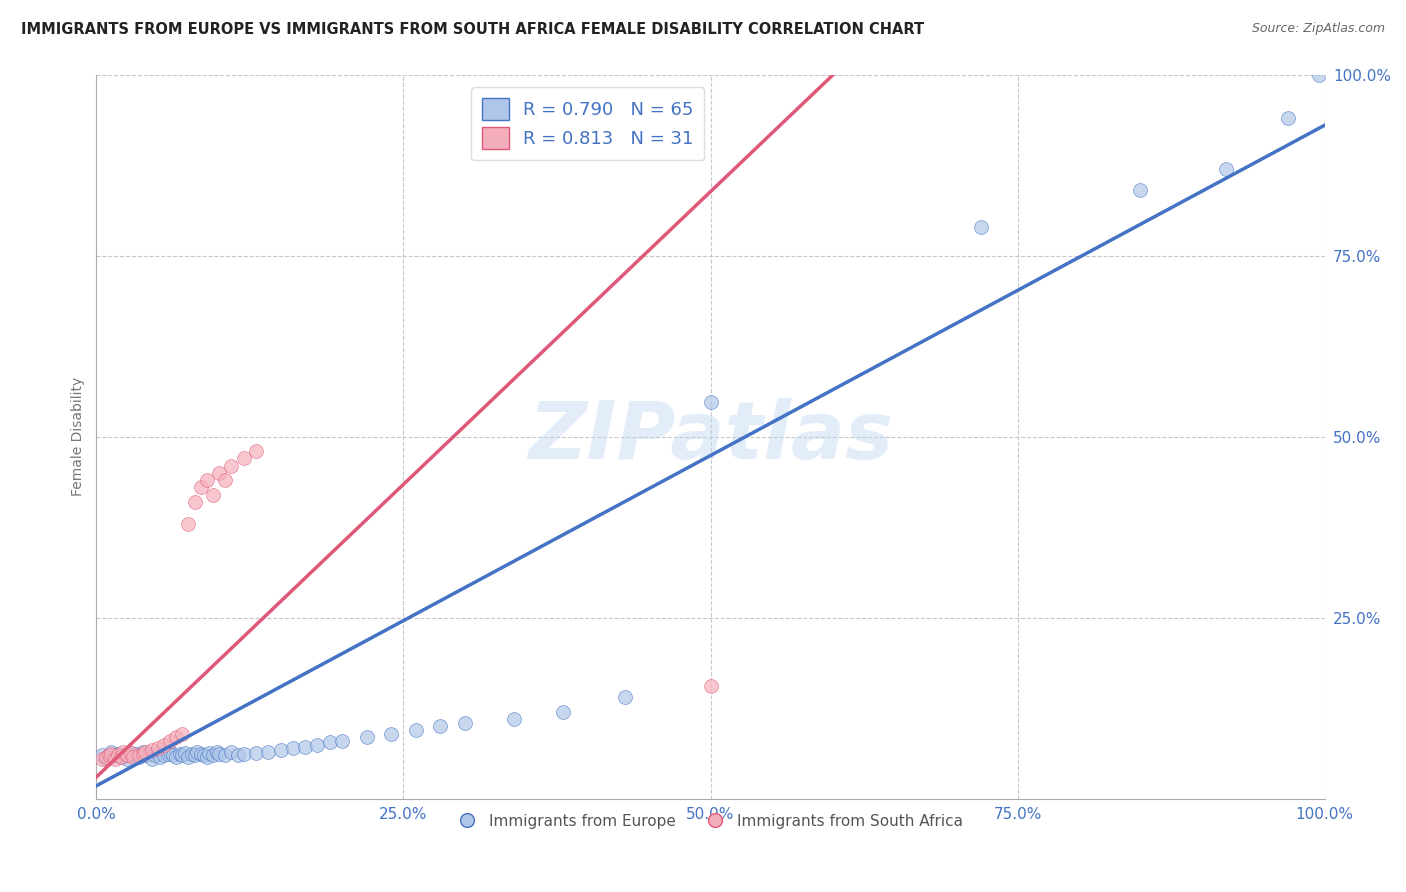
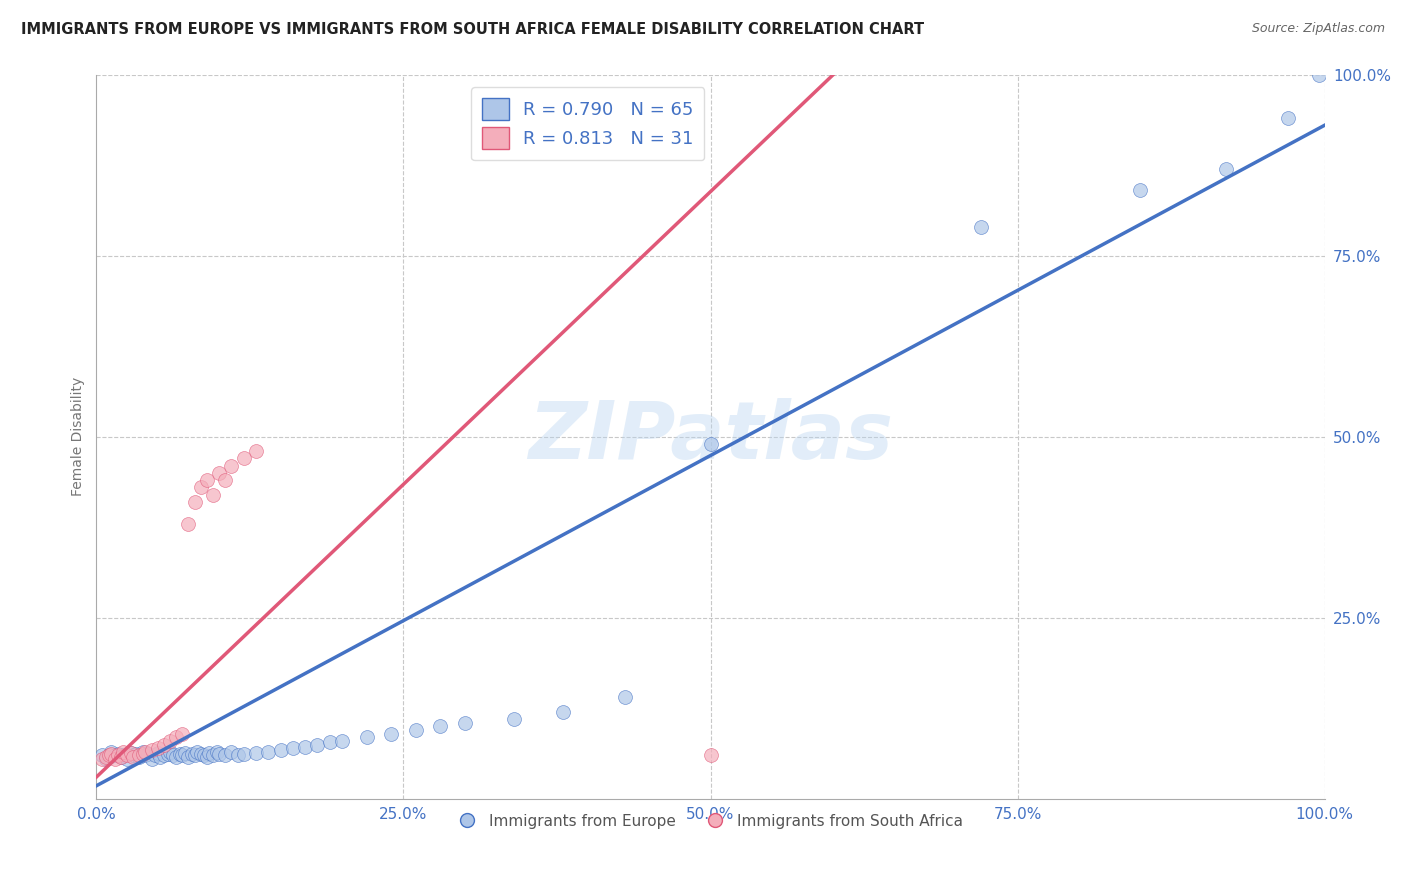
Immigrants from Europe/50.0%: 54.8% -> 49.0%
Immigrants from South Africa/50.0%: 15.6% -> 6.0%
